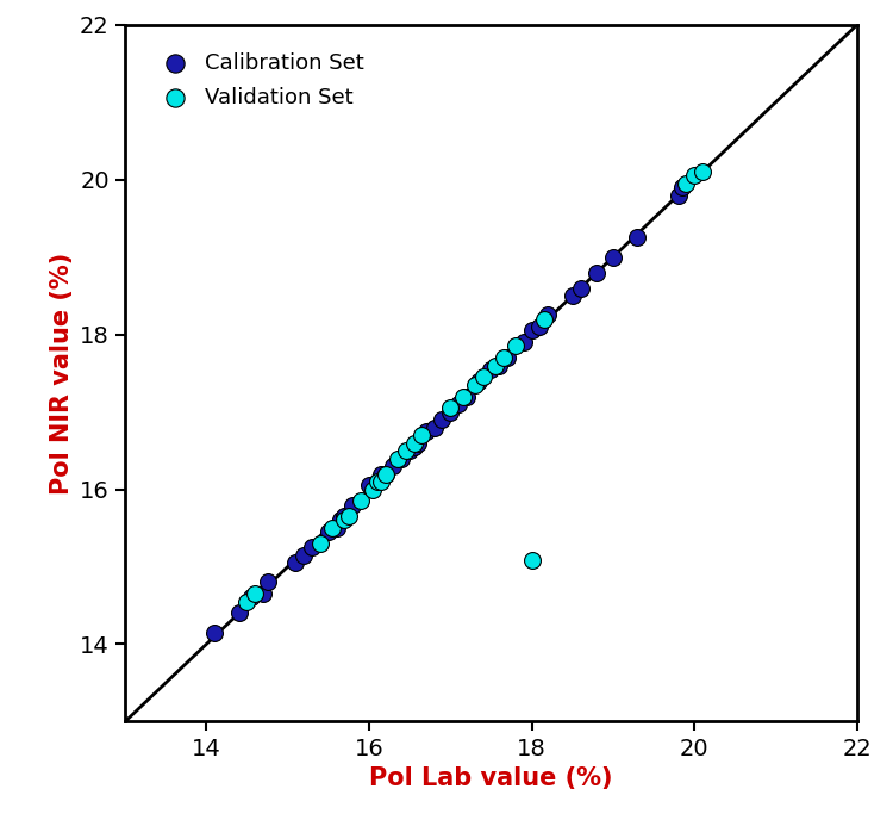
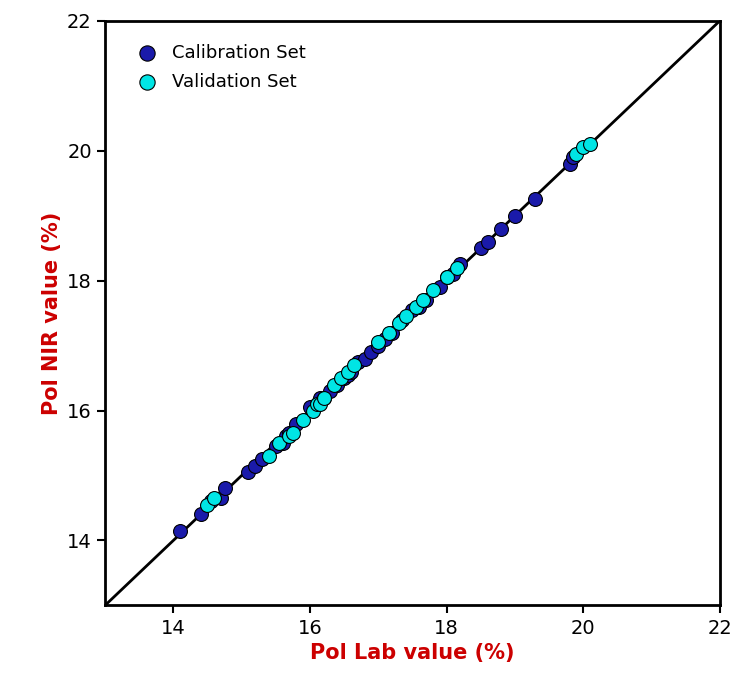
Validation Set/18: 15.08 -> 18.05
